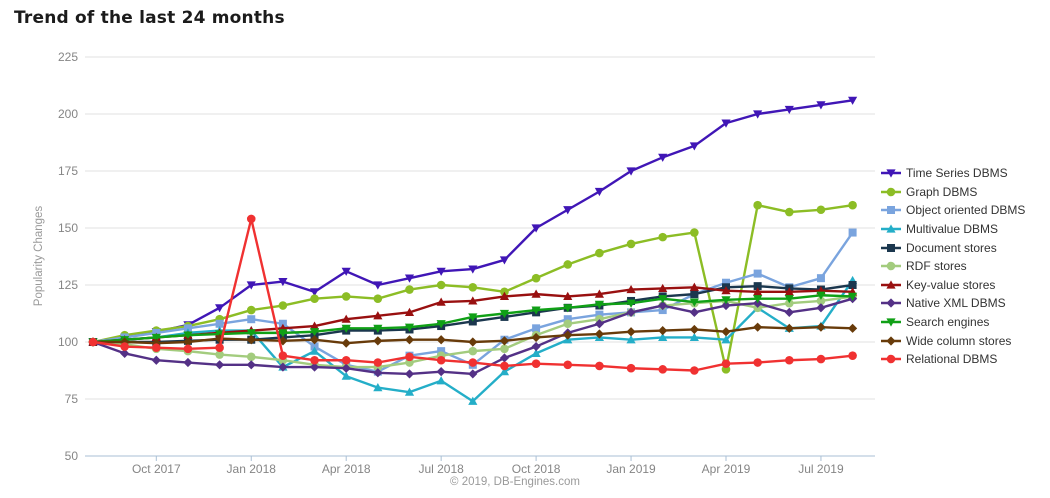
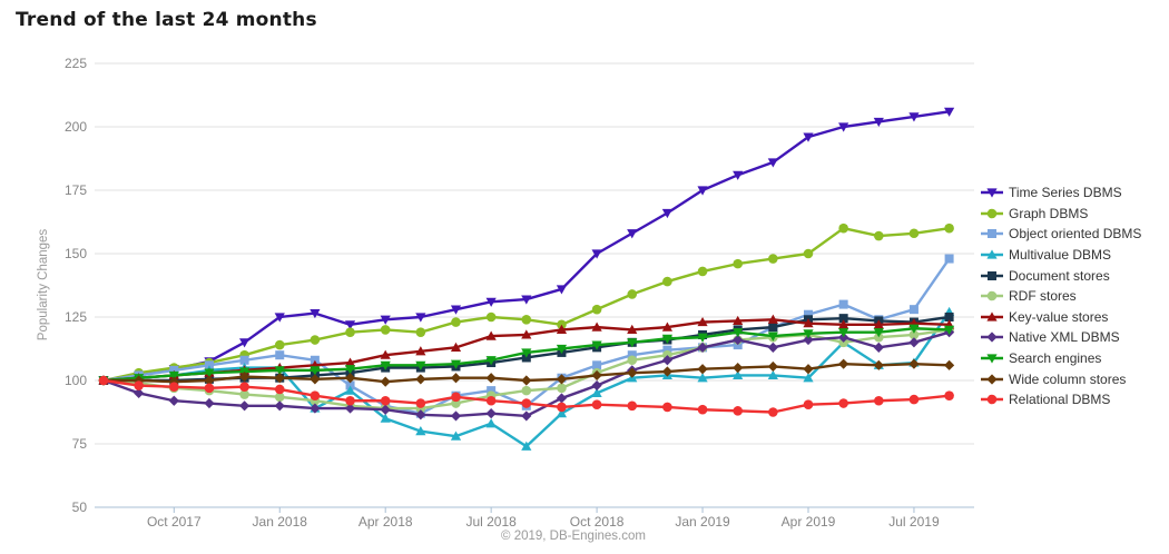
Relational DBMS/Jan 2018: 154 -> 96
Time Series DBMS/Apr 2018: 131 -> 124
Graph DBMS/Apr 2019: 88 -> 150
